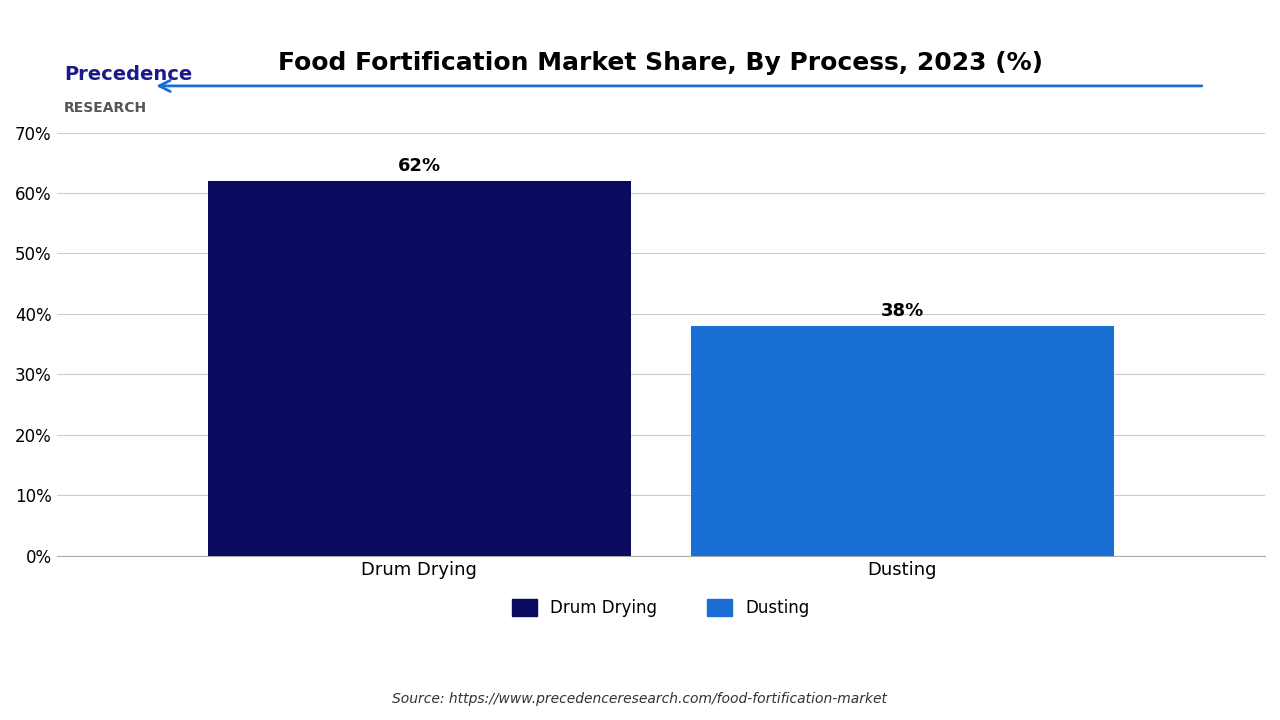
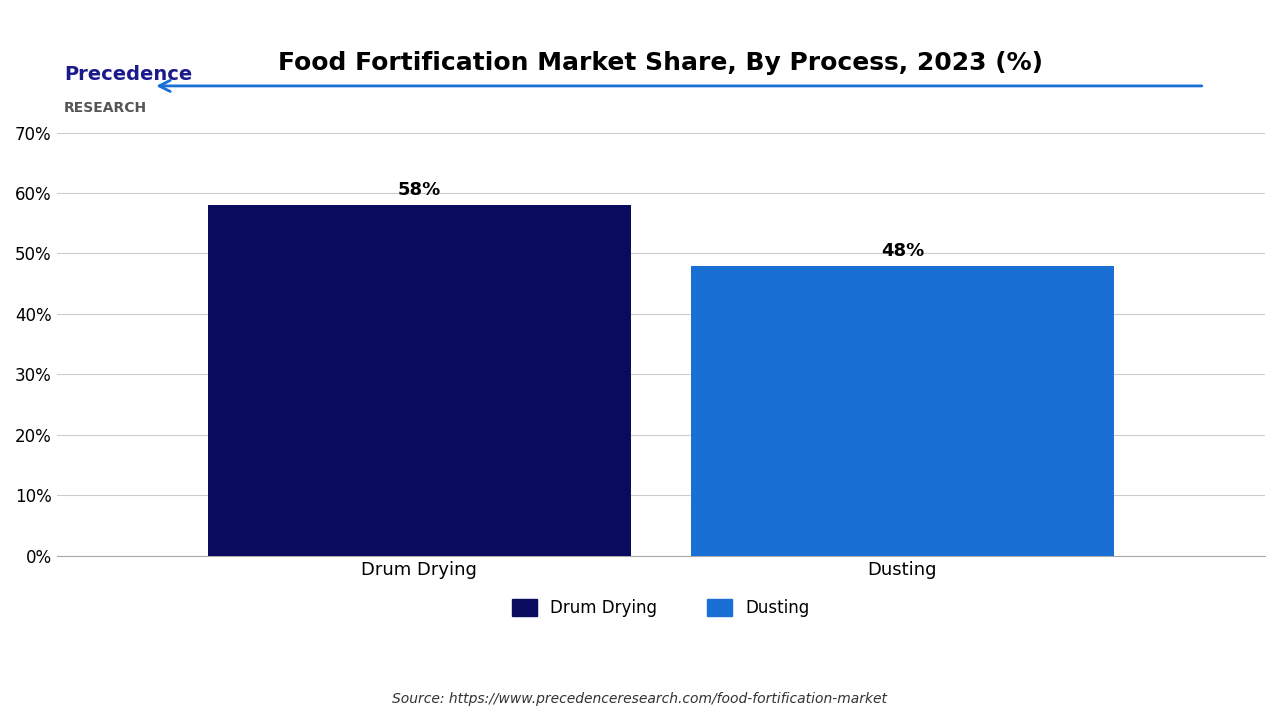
Drum Drying: 62% -> 58%
Dusting: 38% -> 48%
